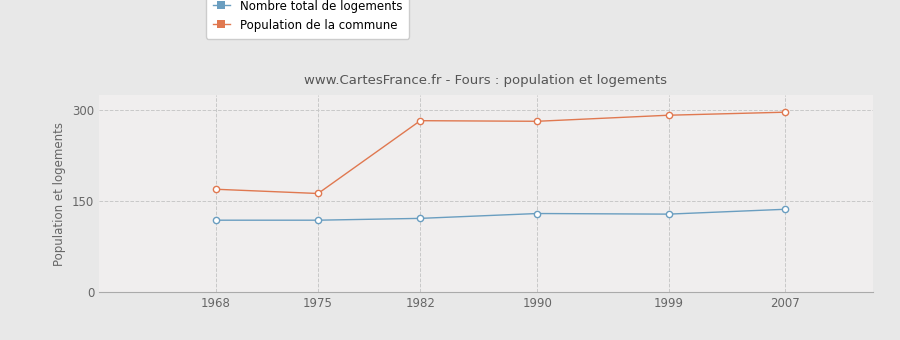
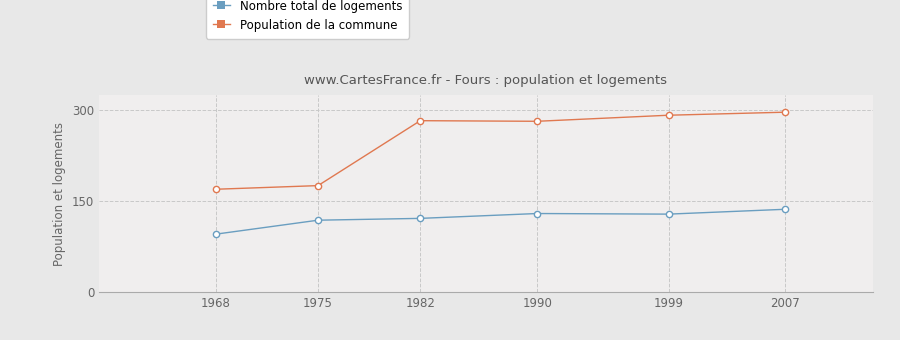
Nombre total de logements/1968: 119 -> 96
Population de la commune/1975: 163 -> 176
